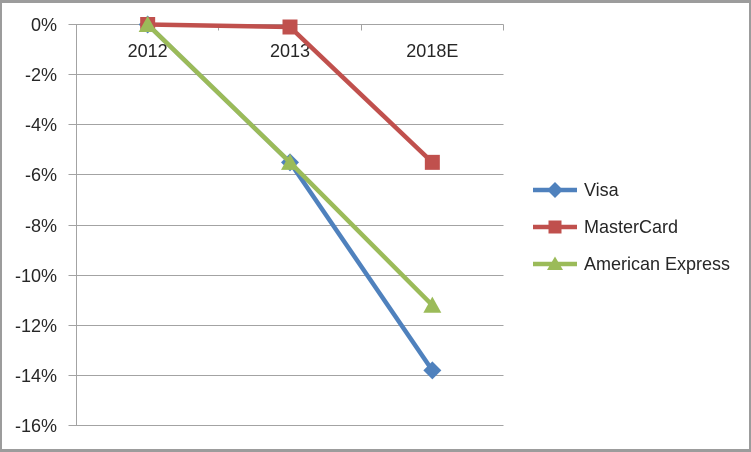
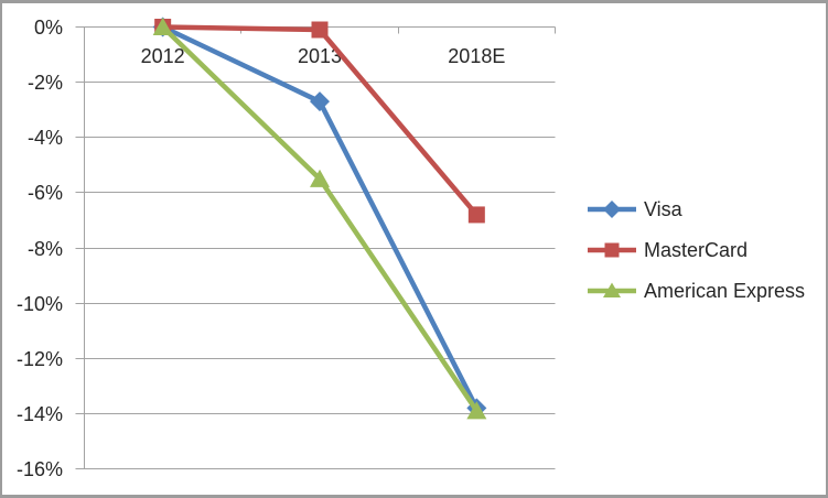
Visa/2013: -5.5% -> -2.7%
MasterCard/2018E: -5.5% -> -6.8%
American Express/2018E: -11.2% -> -13.9%
